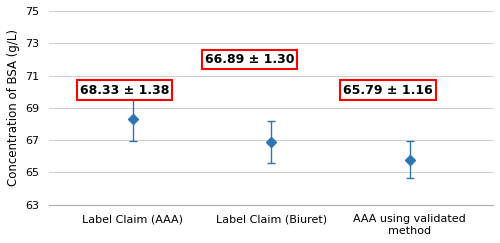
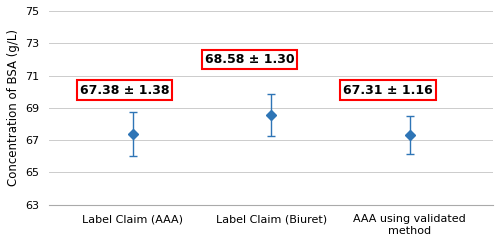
Label Claim (AAA): 68.33 -> 67.38
Label Claim (Biuret): 66.89 -> 68.58
AAA using validated method: 65.79 -> 67.31
